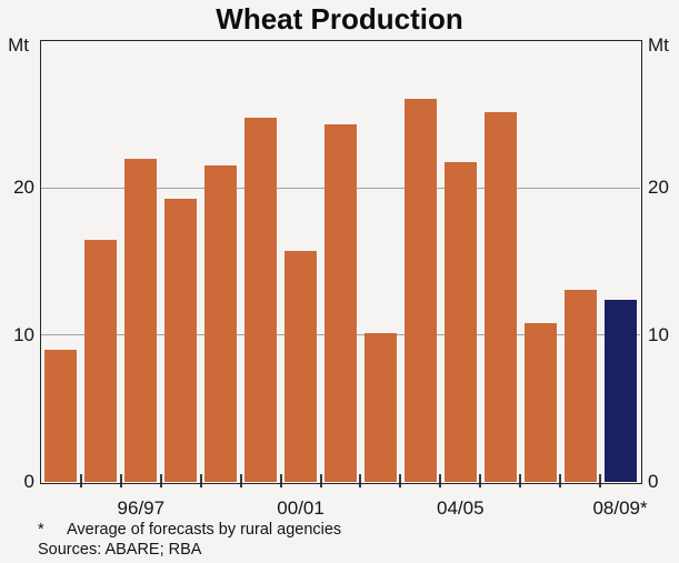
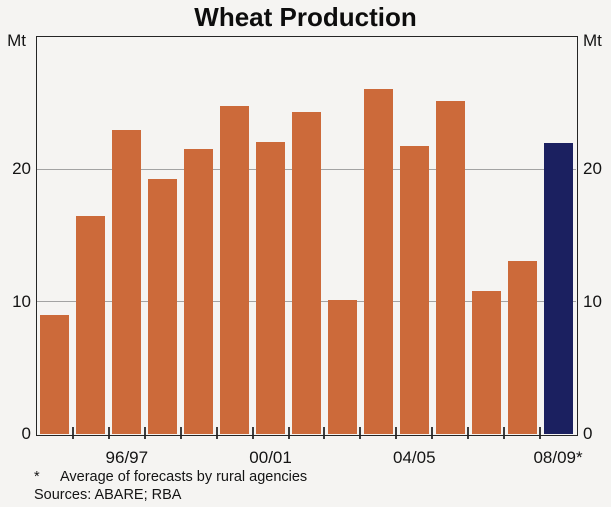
96/97: 22.0 -> 23.0
00/01: 15.7 -> 22.1
08/09*: 12.4 -> 22.0
